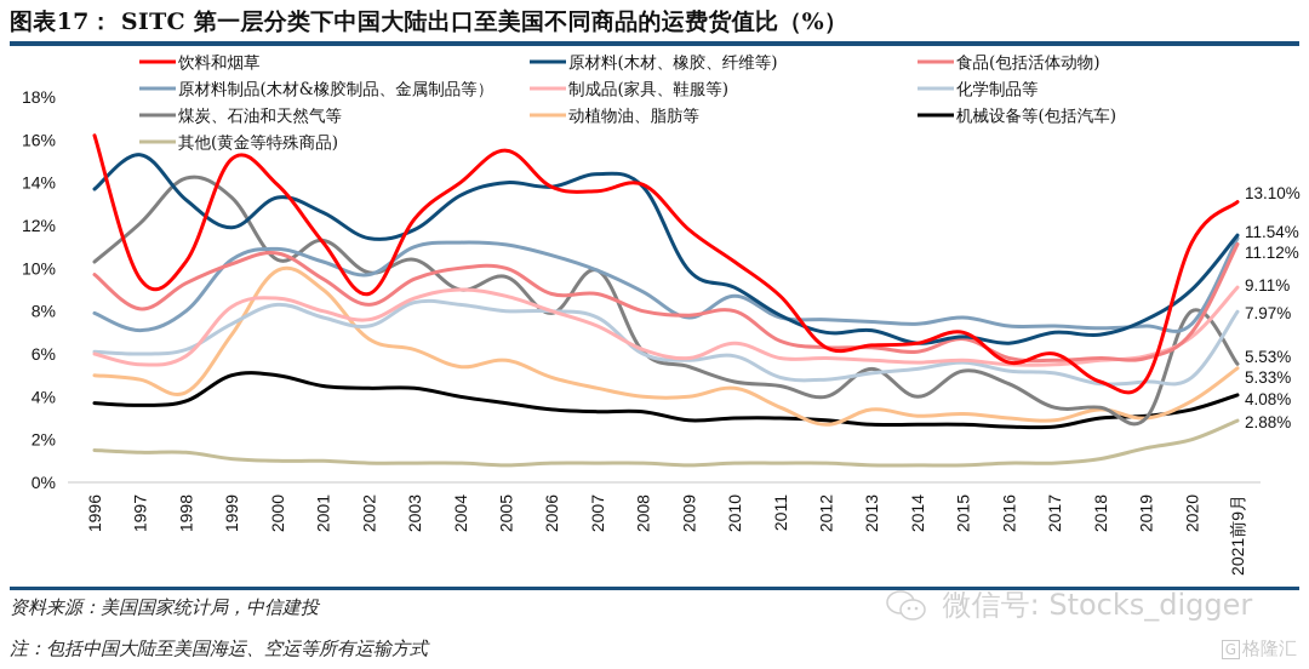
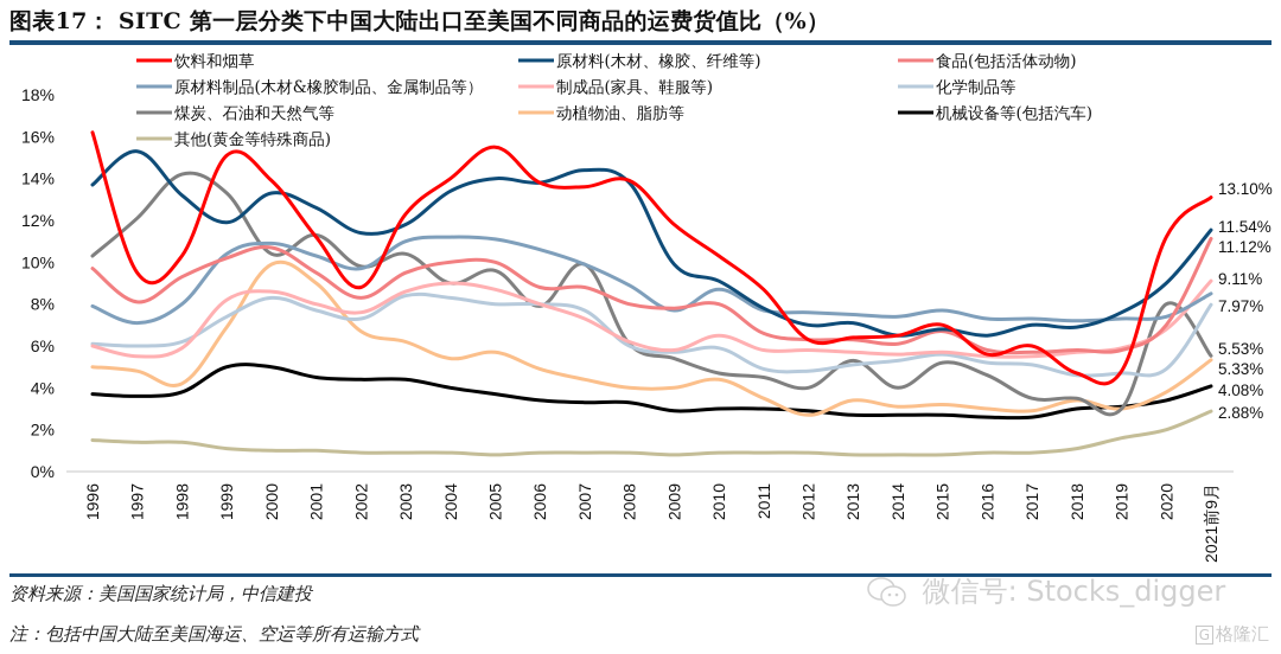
原材料制品(木材&橡胶制品、金属制品等）/2021前9月: 11.4% -> 8.5%
